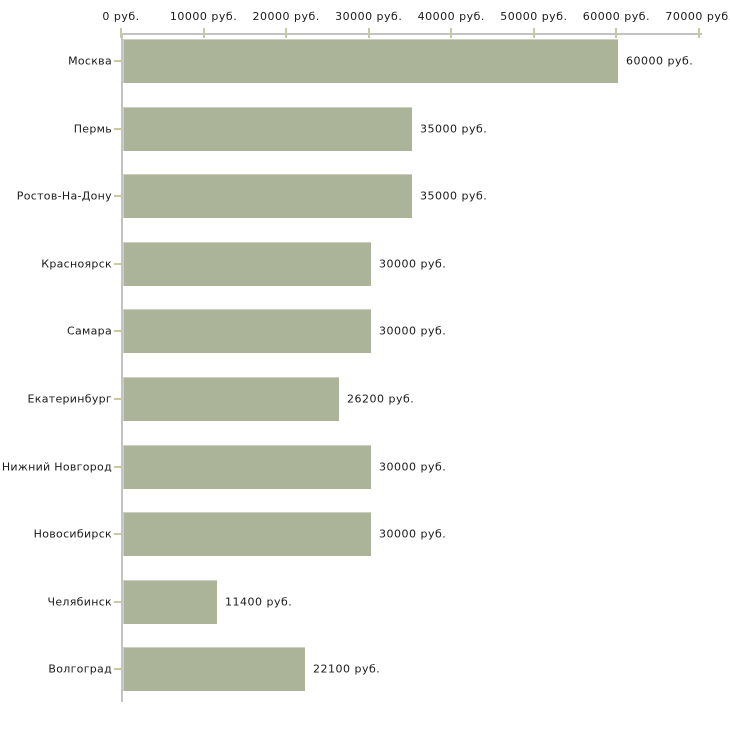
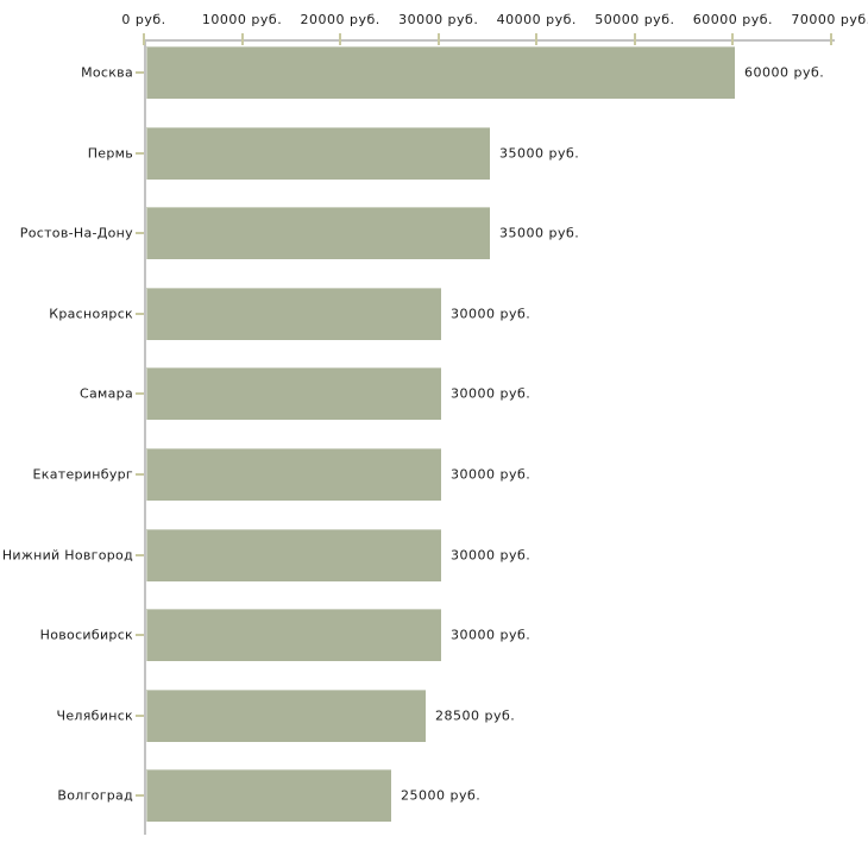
Екатеринбург: 26200 -> 30000
Челябинск: 11400 -> 28500
Волгоград: 22100 -> 25000
